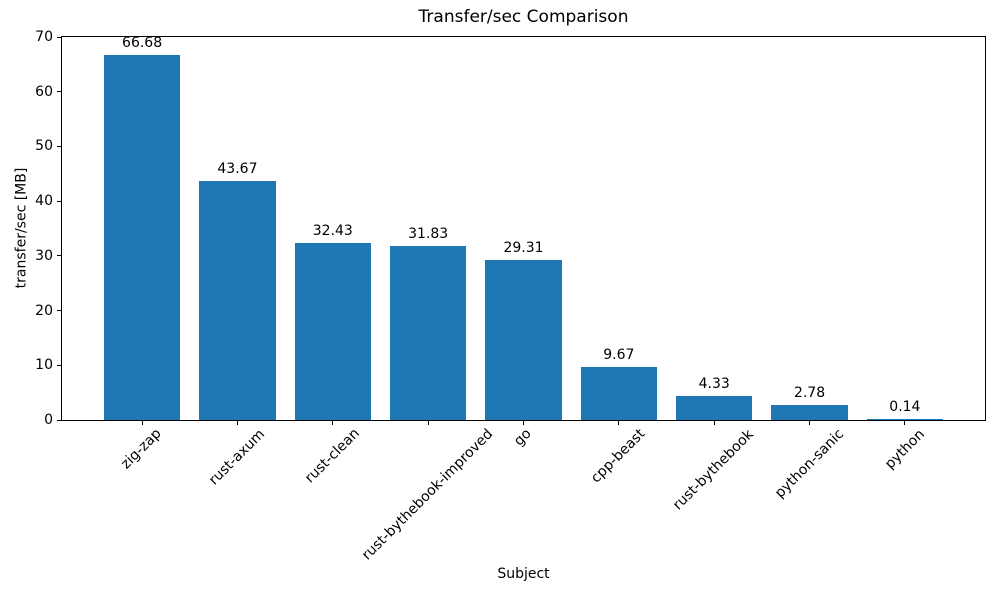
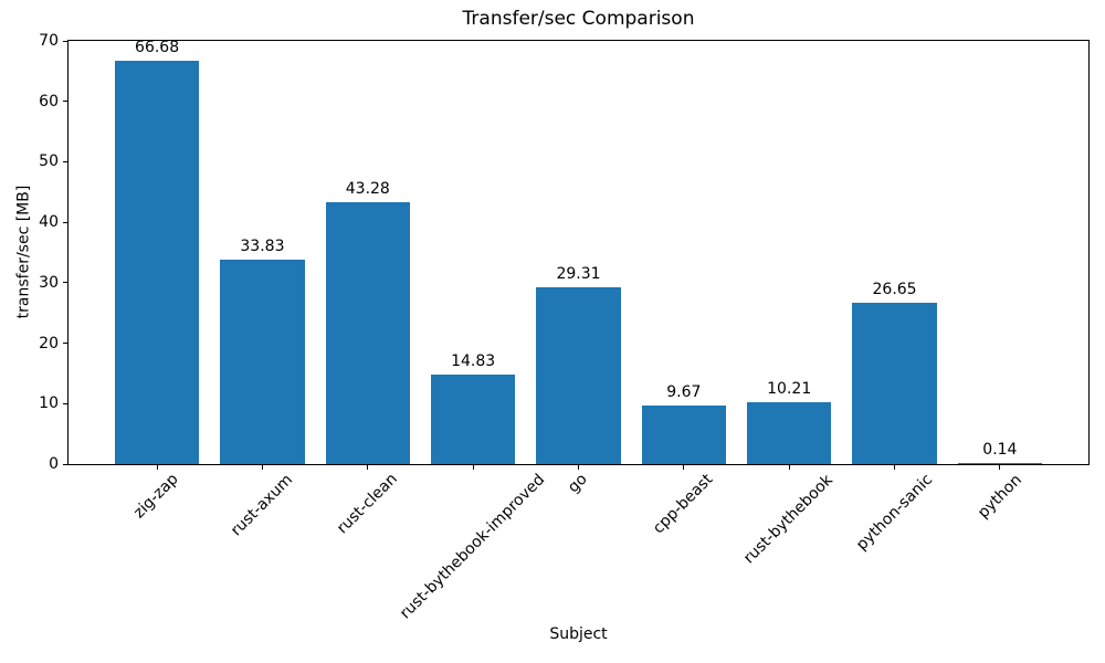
rust-axum: 43.67 -> 33.83
rust-clean: 32.43 -> 43.28
rust-bythebook-improved: 31.83 -> 14.83
rust-bythebook: 4.33 -> 10.21
python-sanic: 2.78 -> 26.65
